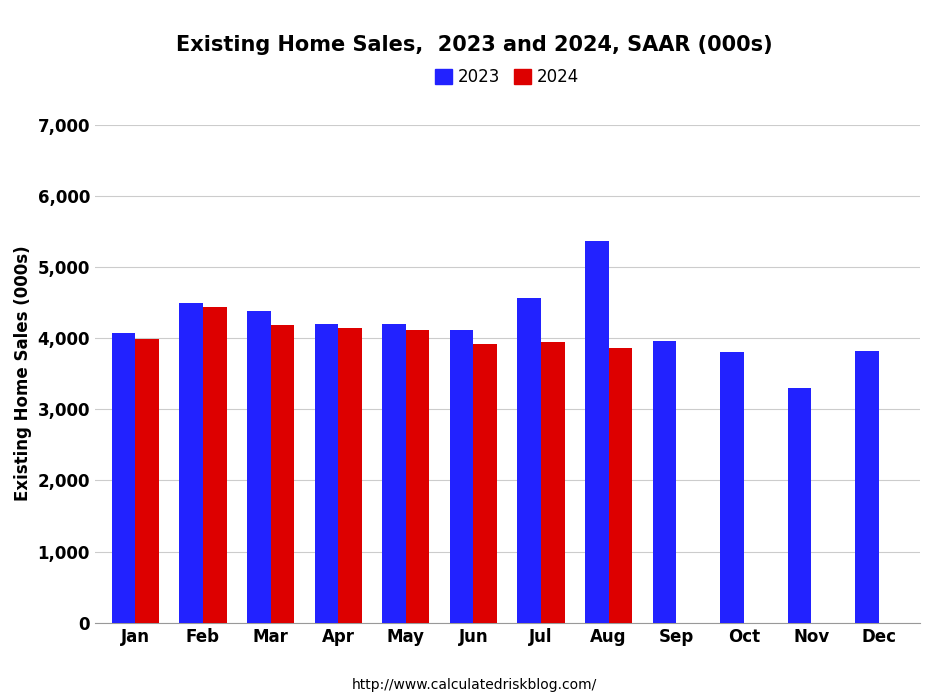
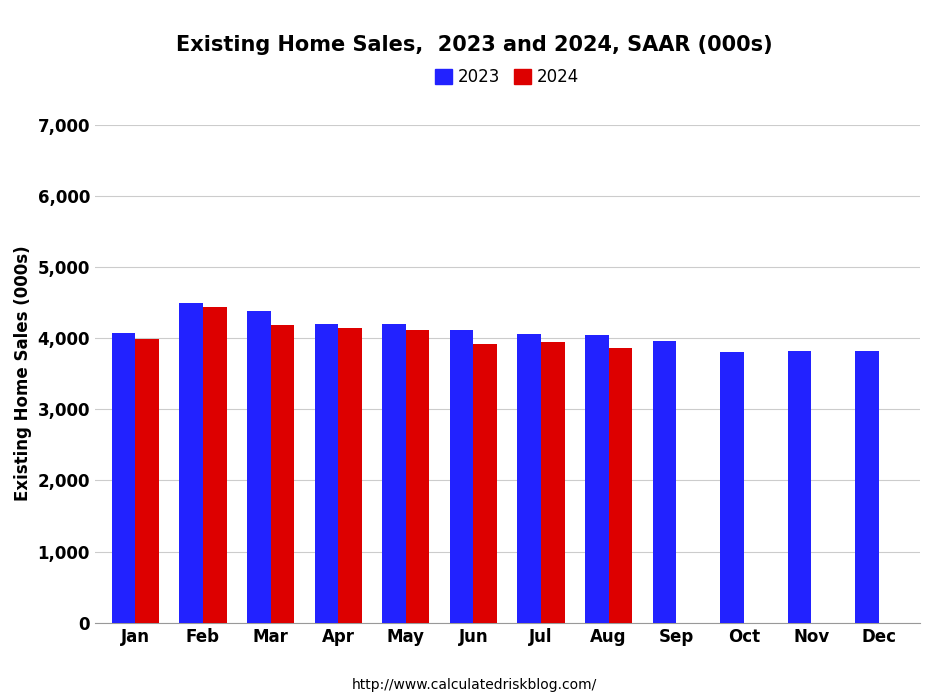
2023/Jul: 4,560 -> 4,060
2023/Aug: 5,360 -> 4,040
2023/Nov: 3,300 -> 3,820
